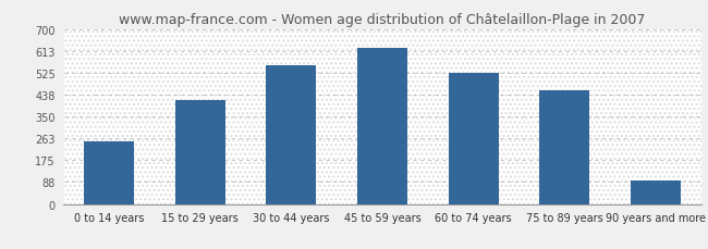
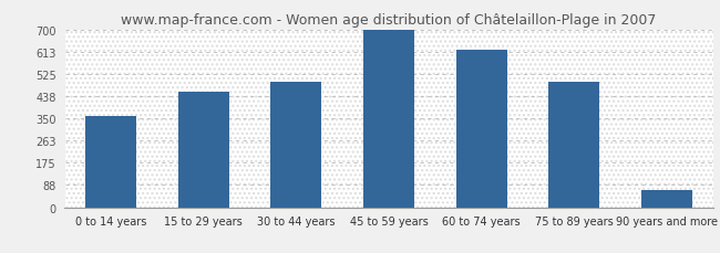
0 to 14 years: 250 -> 357
15 to 29 years: 415 -> 456
30 to 44 years: 555 -> 493
45 to 59 years: 625 -> 700
60 to 74 years: 525 -> 621
75 to 89 years: 455 -> 493
90 years and more: 95 -> 68
